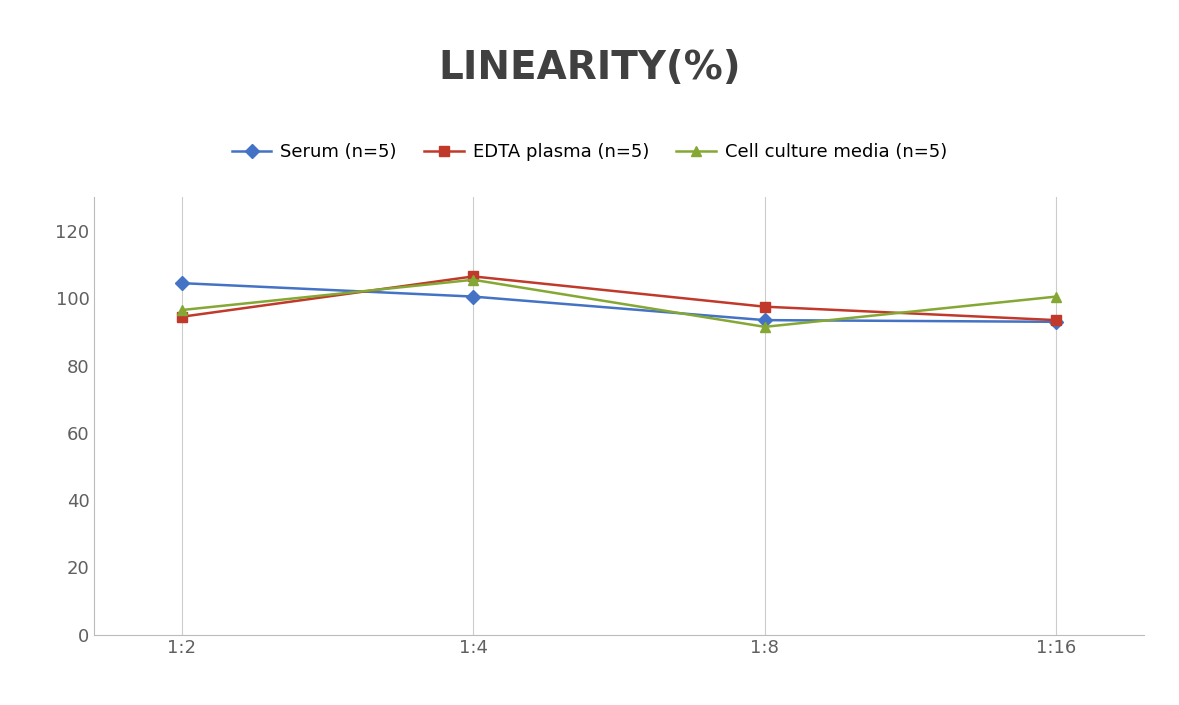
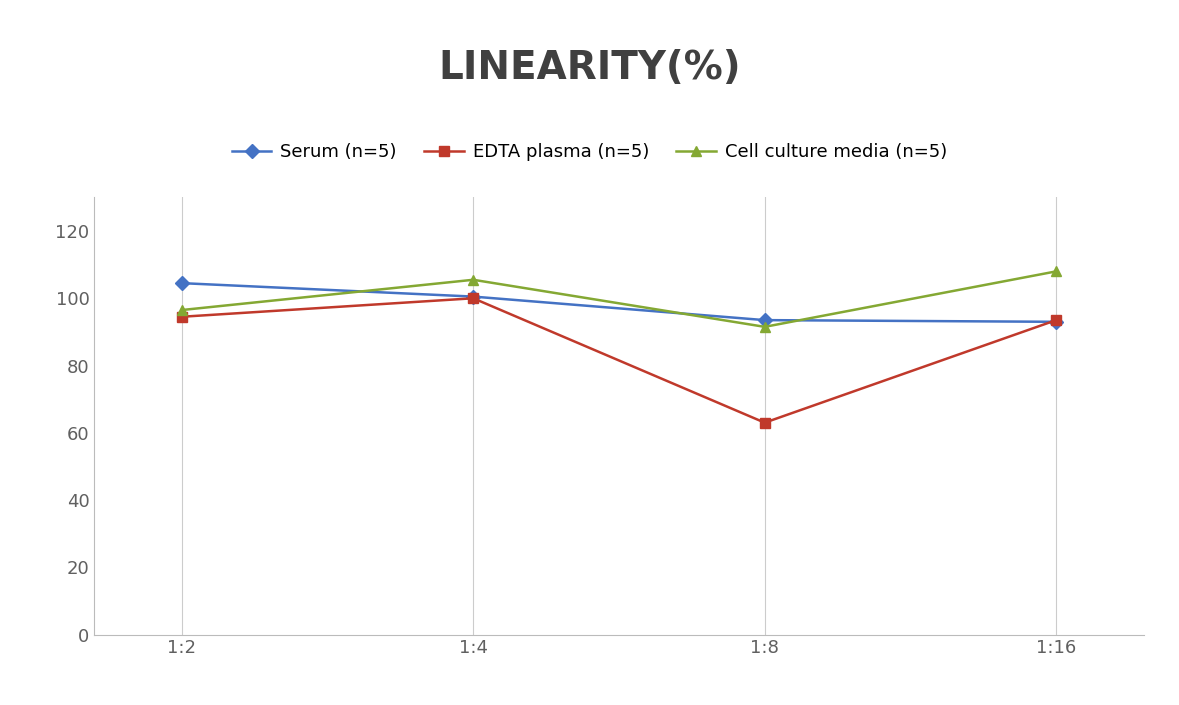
EDTA plasma (n=5)/1:4: 106.5 -> 100.0
EDTA plasma (n=5)/1:8: 97.5 -> 63.0
Cell culture media (n=5)/1:16: 100.5 -> 108.0
